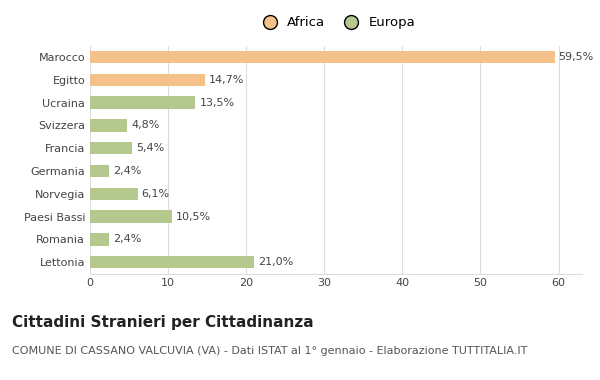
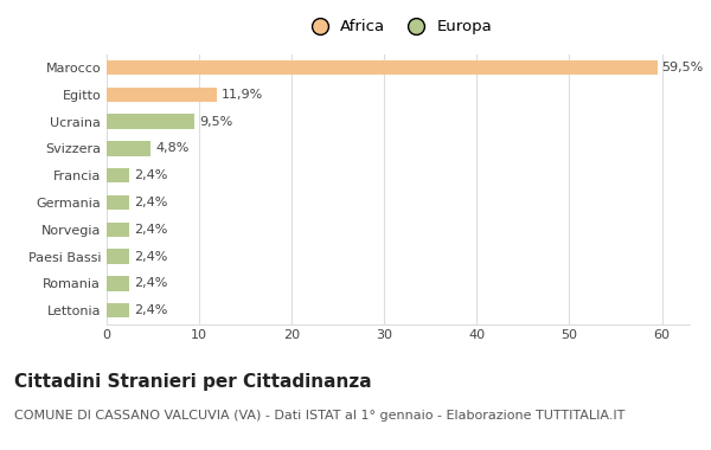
Egitto: 14,7% -> 11,9%
Ucraina: 13,5% -> 9,5%
Francia: 5,4% -> 2,4%
Norvegia: 6,1% -> 2,4%
Paesi Bassi: 10,5% -> 2,4%
Lettonia: 21,0% -> 2,4%
